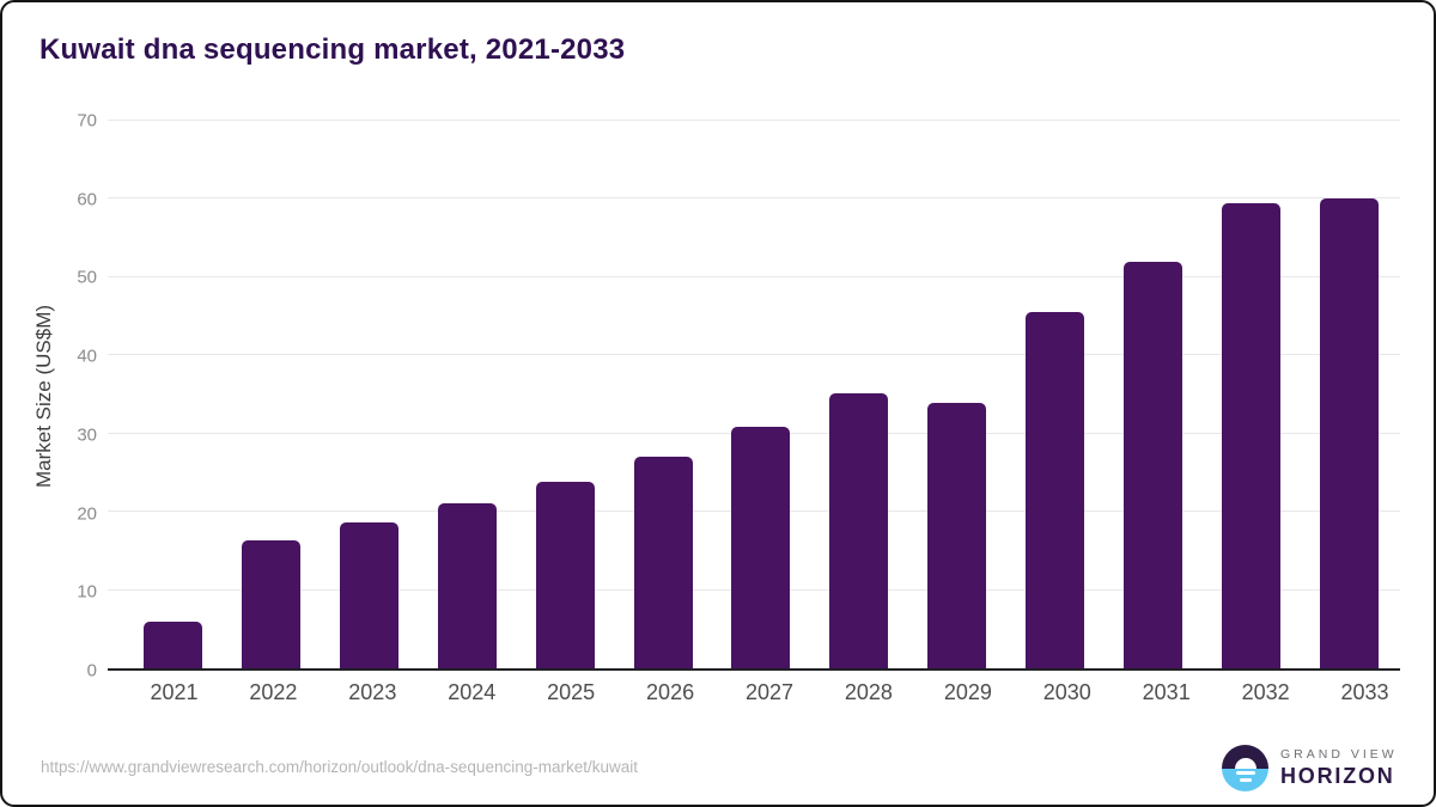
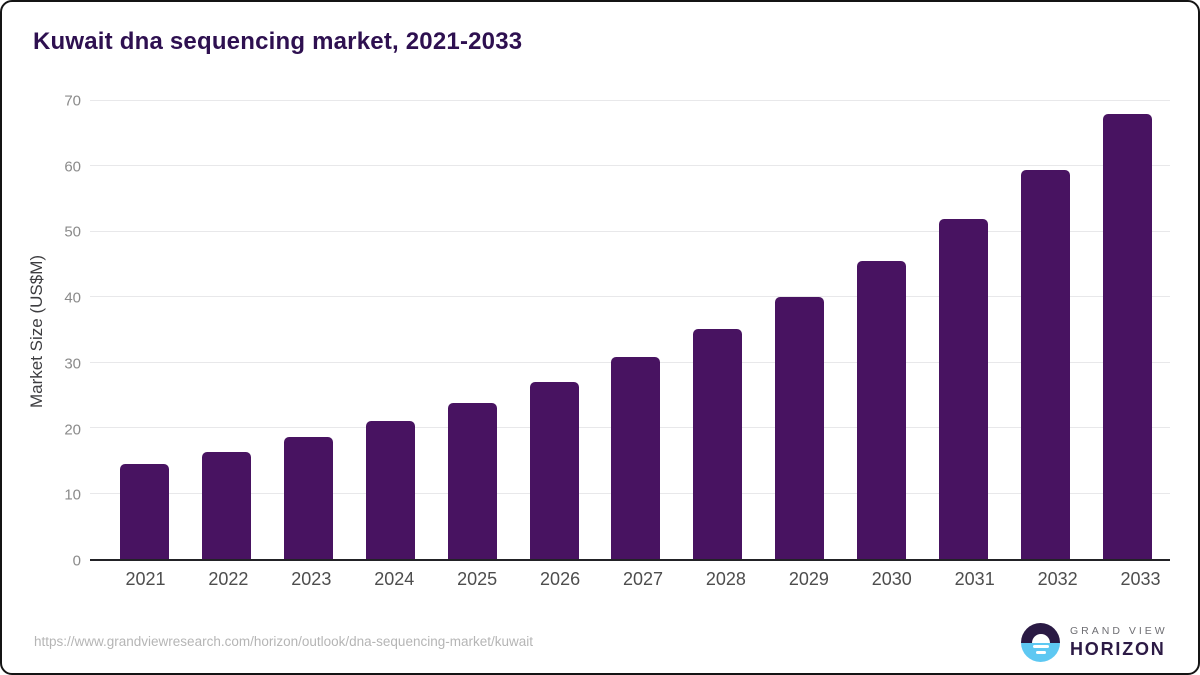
2021: 6 -> 14
2029: 34 -> 40
2033: 60 -> 68
